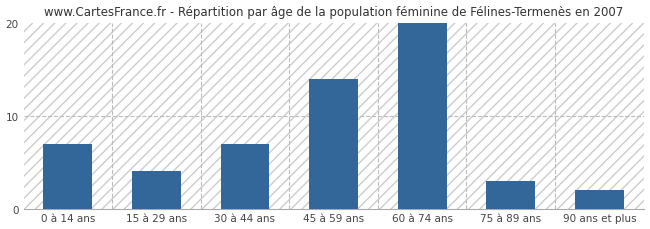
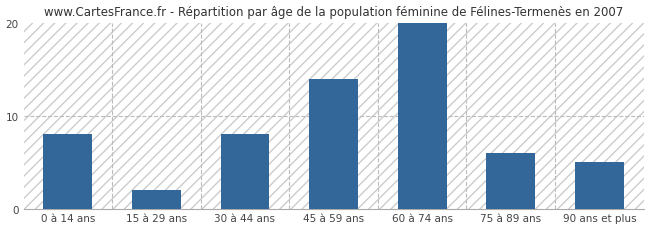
0 à 14 ans: 7 -> 8
15 à 29 ans: 4 -> 2
30 à 44 ans: 7 -> 8
75 à 89 ans: 3 -> 6
90 ans et plus: 2 -> 5
